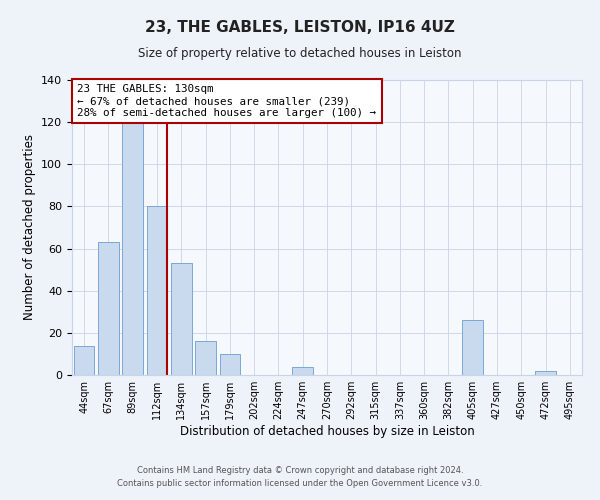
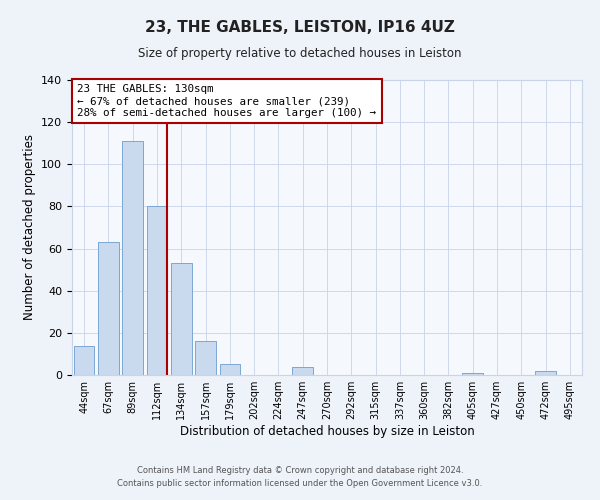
89sqm: 121 -> 111
179sqm: 10 -> 5
405sqm: 26 -> 1
